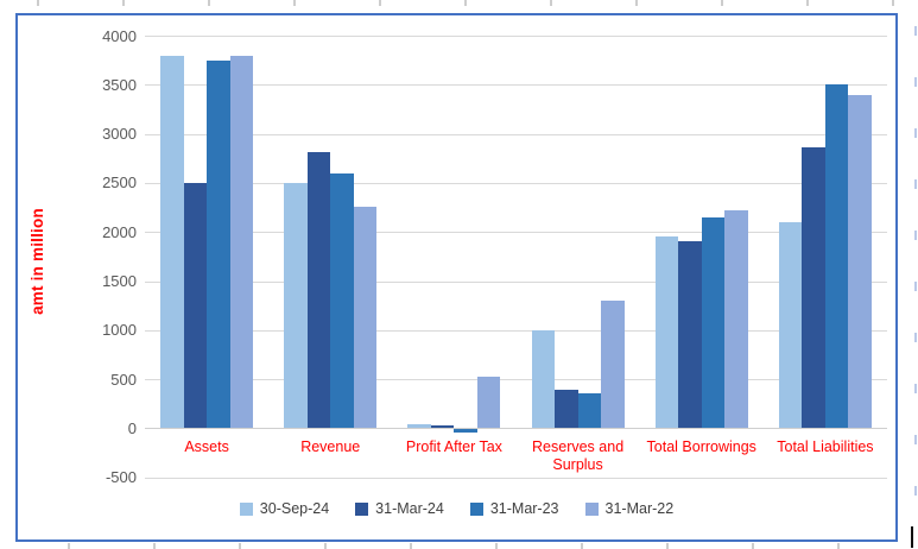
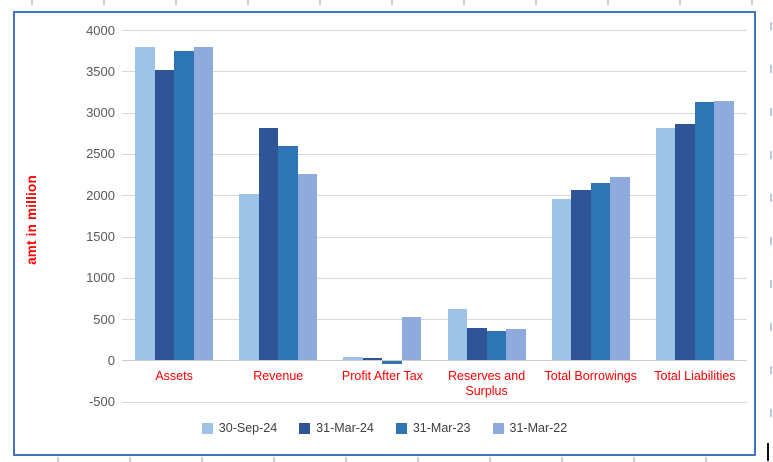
31-Mar-24/Assets: 2500 -> 3500
30-Sep-24/Revenue: 2500 -> 2000
30-Sep-24/Reserves and Surplus: 1000 -> 600
31-Mar-22/Reserves and Surplus: 1300 -> 400
31-Mar-24/Total Borrowings: 1900 -> 2100
30-Sep-24/Total Liabilities: 2100 -> 2800
31-Mar-23/Total Liabilities: 3500 -> 3100
31-Mar-22/Total Liabilities: 3400 -> 3100
